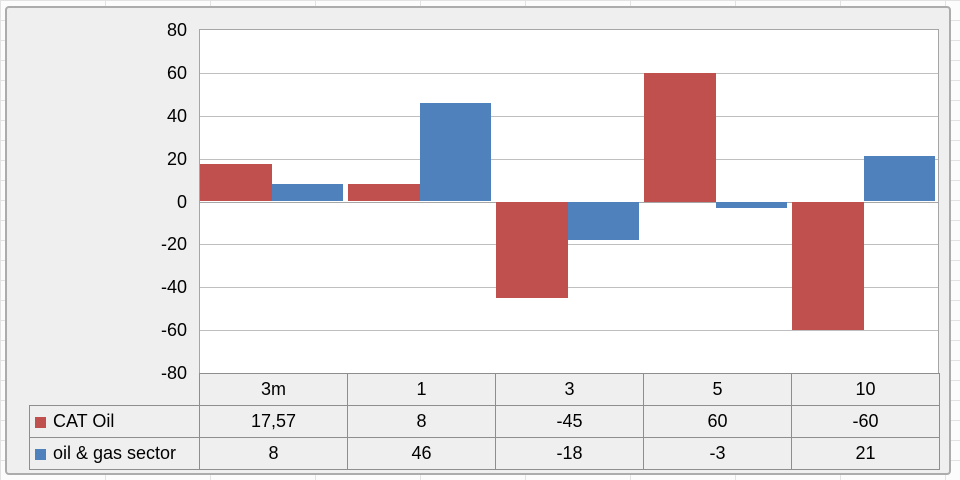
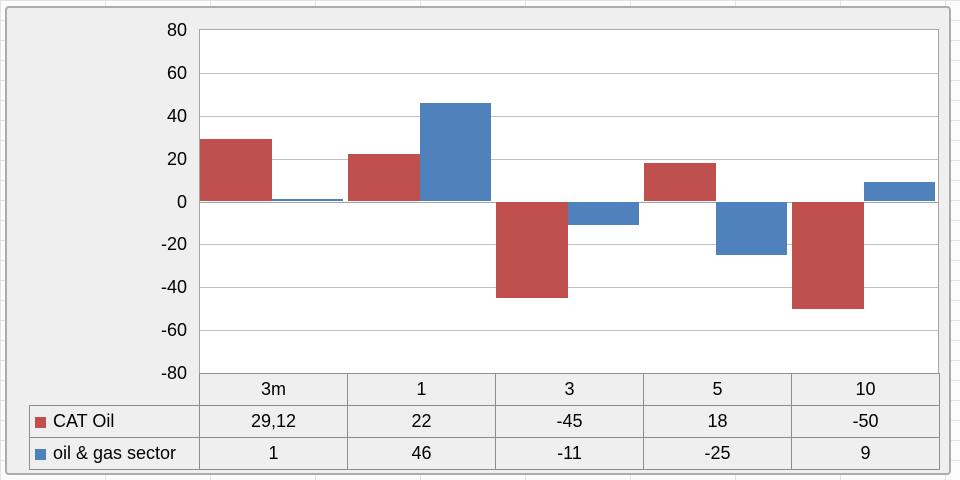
CAT Oil/3m: 17,57 -> 29,12
oil & gas sector/3m: 8 -> 1
CAT Oil/1: 8 -> 22
oil & gas sector/3: -18 -> -11
CAT Oil/5: 60 -> 18
oil & gas sector/5: -3 -> -25
CAT Oil/10: -60 -> -50
oil & gas sector/10: 21 -> 9
